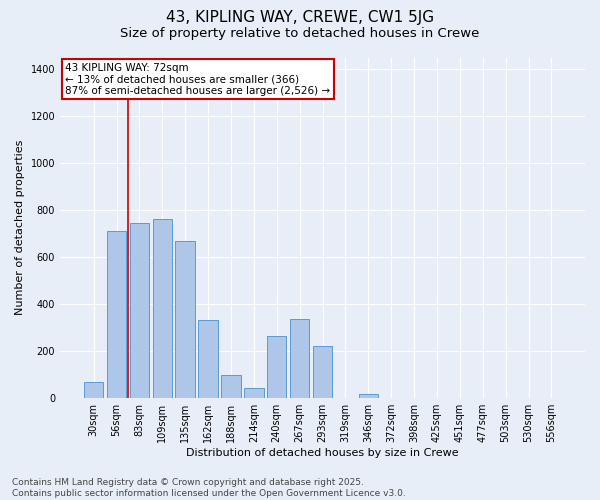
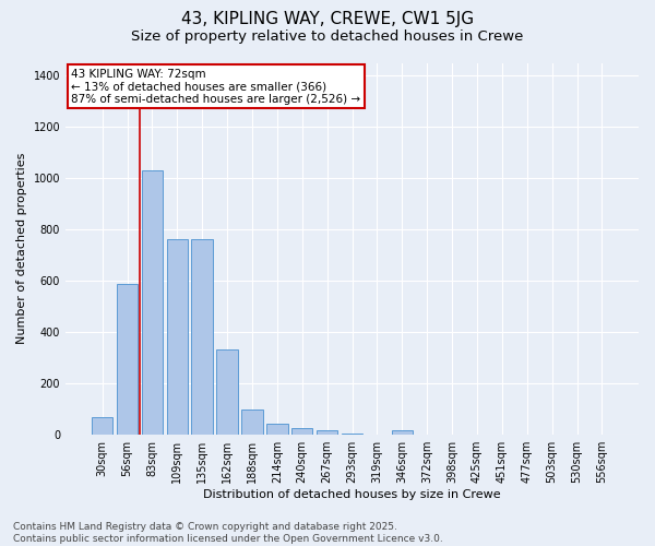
56sqm: 710 -> 585
83sqm: 745 -> 1030
135sqm: 670 -> 760
240sqm: 265 -> 25
267sqm: 335 -> 15
293sqm: 220 -> 5
